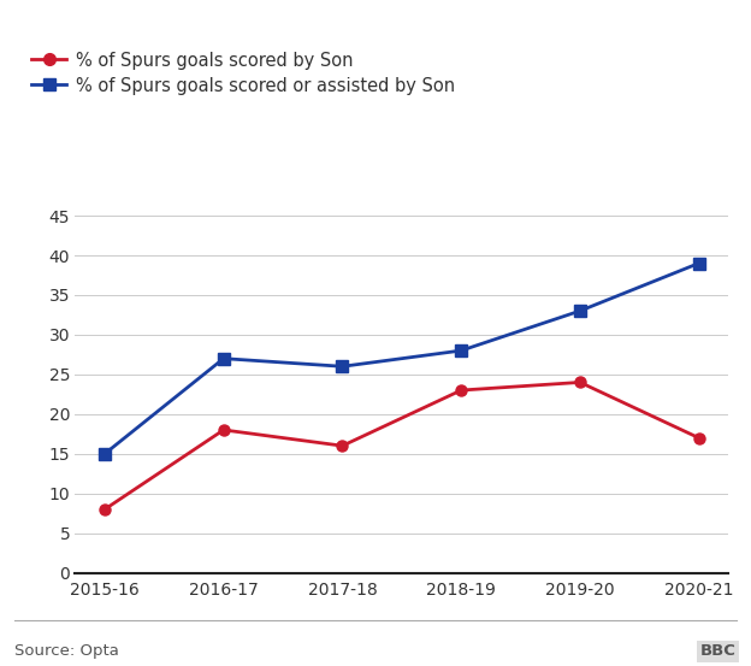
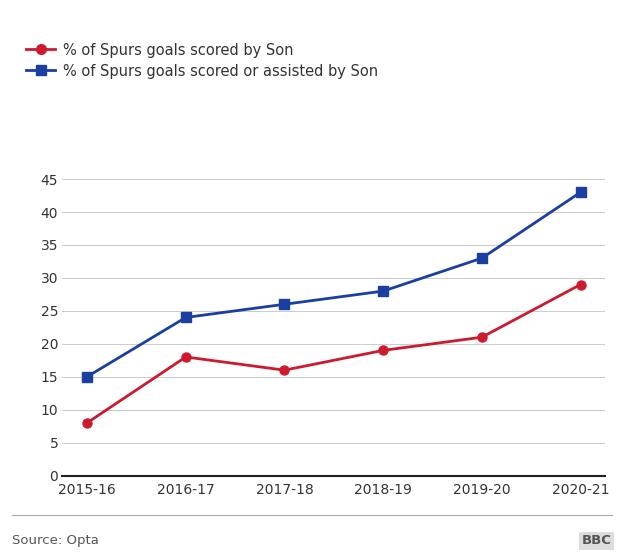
% of Spurs goals scored or assisted by Son/2016-17: 27 -> 24
% of Spurs goals scored by Son/2018-19: 23 -> 19
% of Spurs goals scored by Son/2019-20: 24 -> 21
% of Spurs goals scored by Son/2020-21: 17 -> 29
% of Spurs goals scored or assisted by Son/2020-21: 39 -> 43
